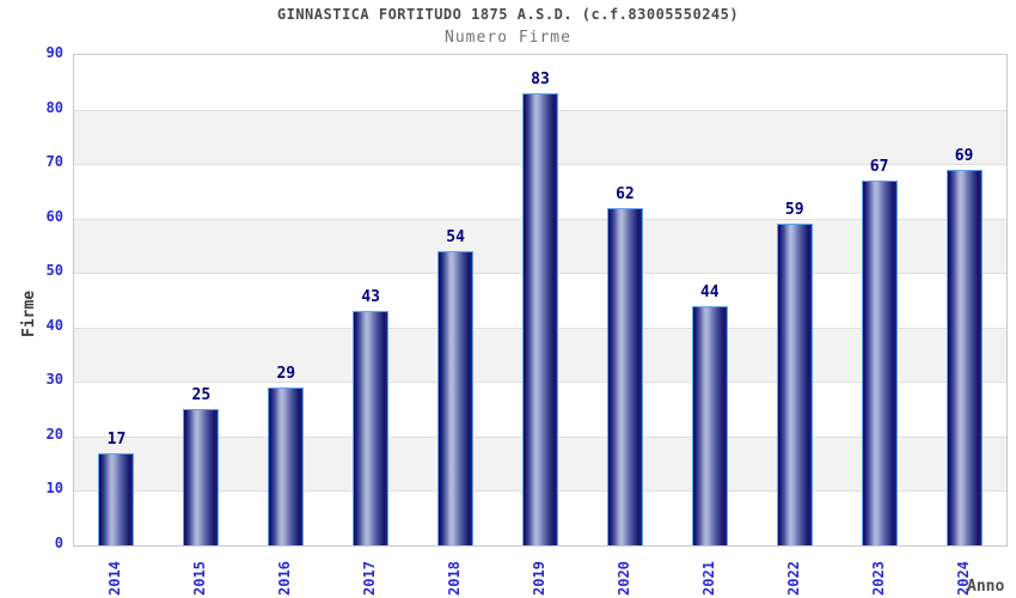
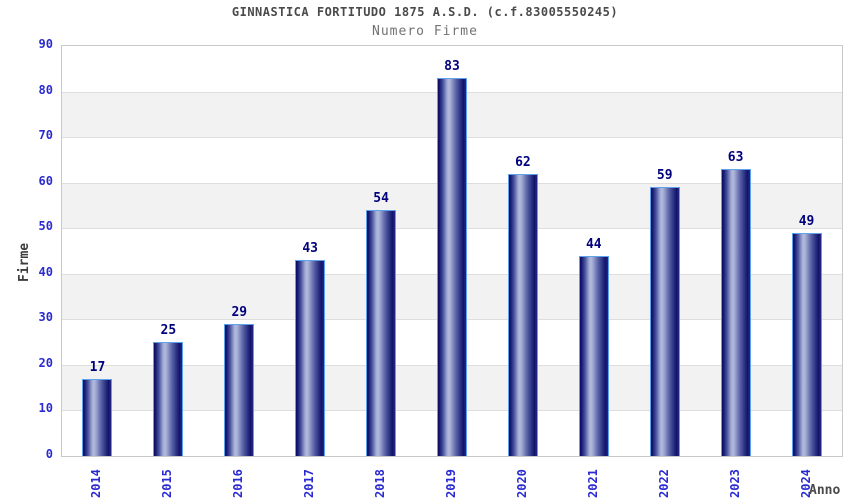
2023: 67 -> 63
2024: 69 -> 49
